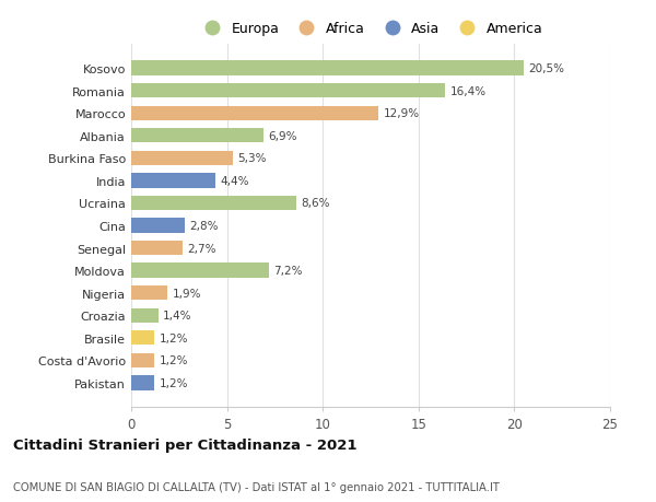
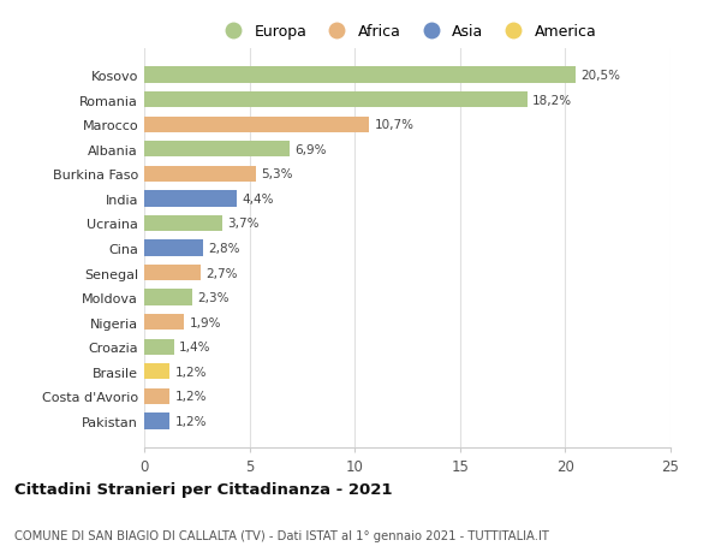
Romania: 16,4% -> 18,2%
Marocco: 12,9% -> 10,7%
Ucraina: 8,6% -> 3,7%
Moldova: 7,2% -> 2,3%
